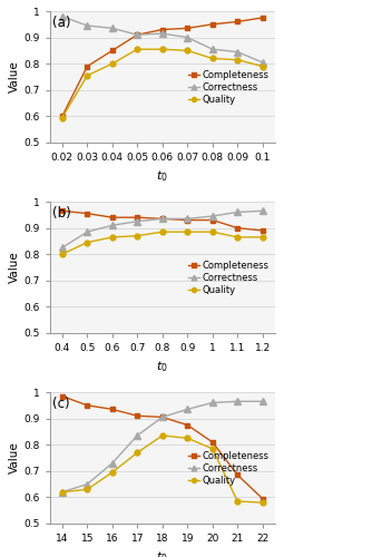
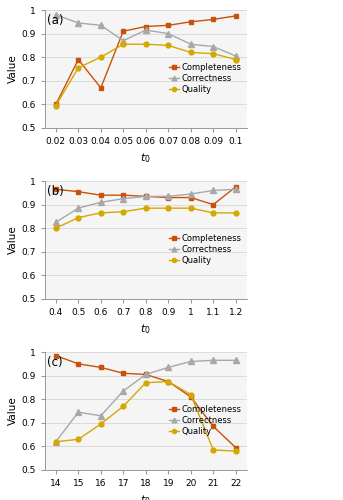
Completeness/0.04: 0.850 -> 0.670
Correctness/0.05: 0.910 -> 0.870
Completeness/1.2: 0.890 -> 0.975
Correctness/15: 0.650 -> 0.745
Quality/18: 0.835 -> 0.870
Quality/19: 0.825 -> 0.875
Quality/20: 0.785 -> 0.820
